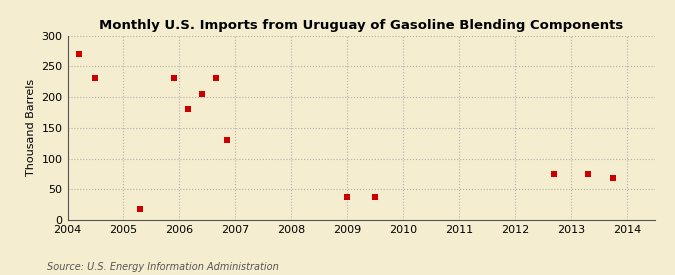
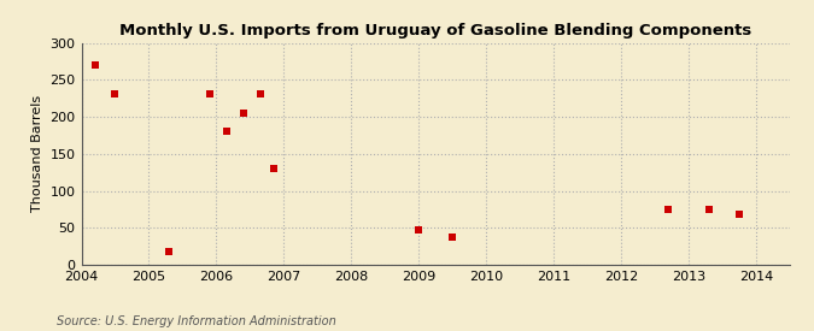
2009: 37 -> 48
